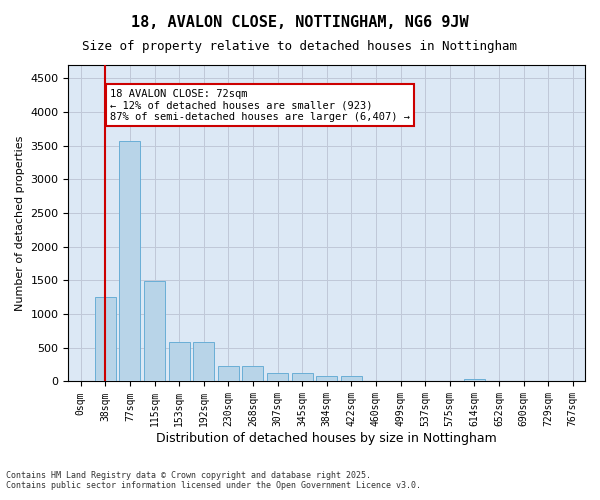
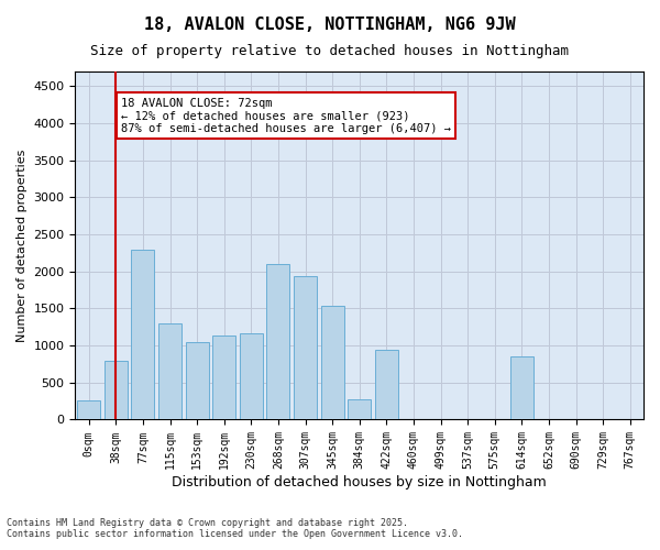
0sqm: 10 -> 260
38sqm: 1260 -> 800
77sqm: 3570 -> 2300
115sqm: 1490 -> 1300
153sqm: 590 -> 1040
192sqm: 590 -> 1140
230sqm: 230 -> 1160
268sqm: 230 -> 2100
307sqm: 130 -> 1940
345sqm: 130 -> 1540
384sqm: 80 -> 280
422sqm: 80 -> 940
614sqm: 30 -> 860
